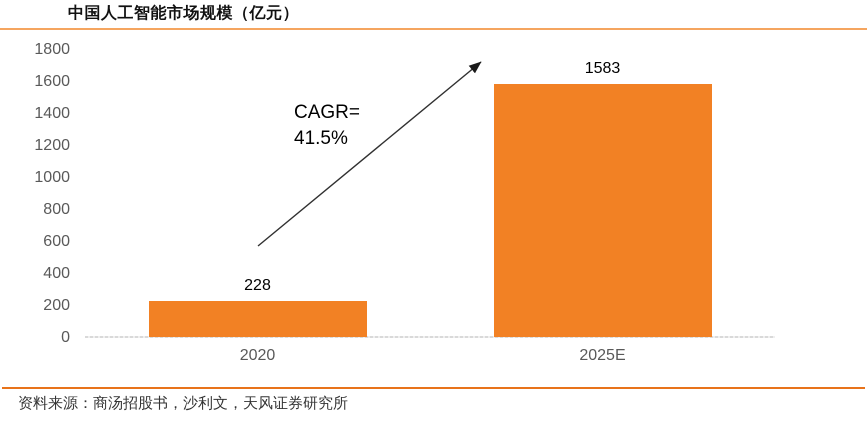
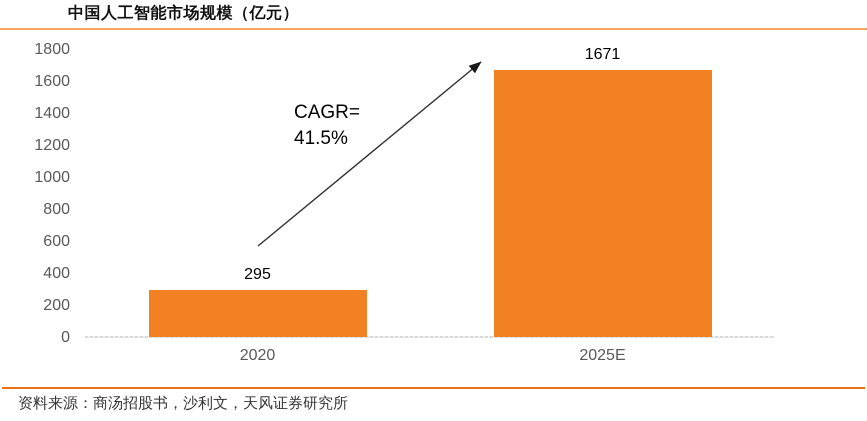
2020: 228 -> 295
2025E: 1583 -> 1671
